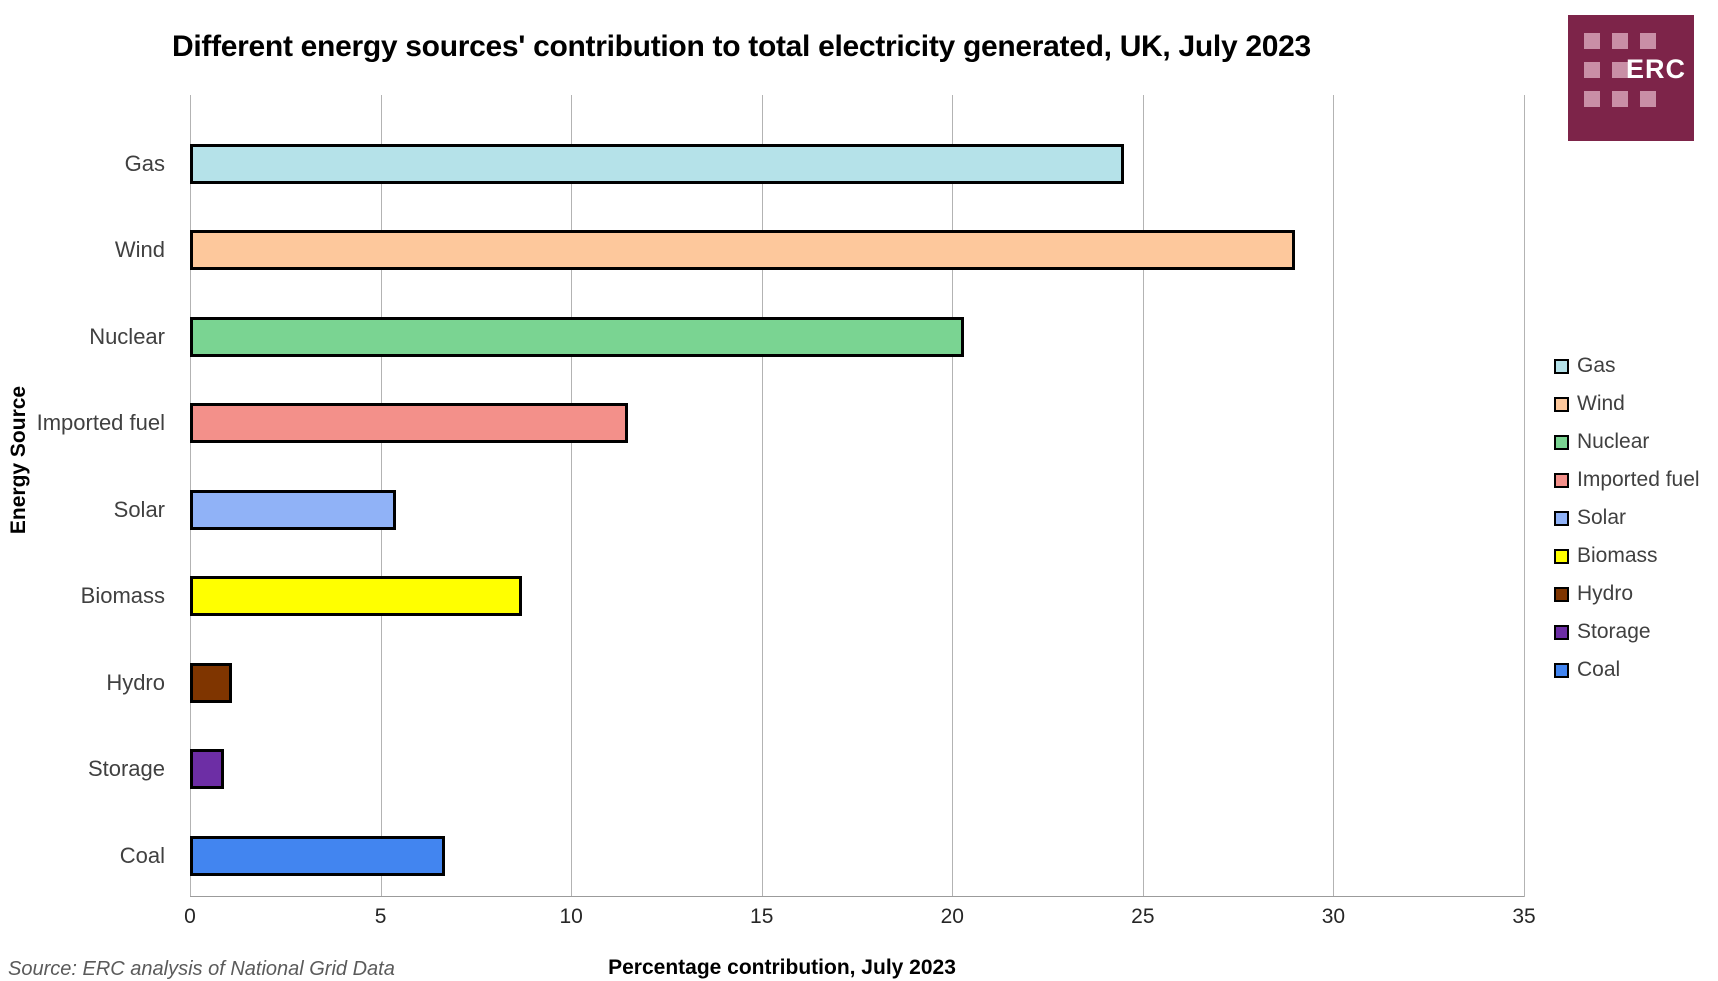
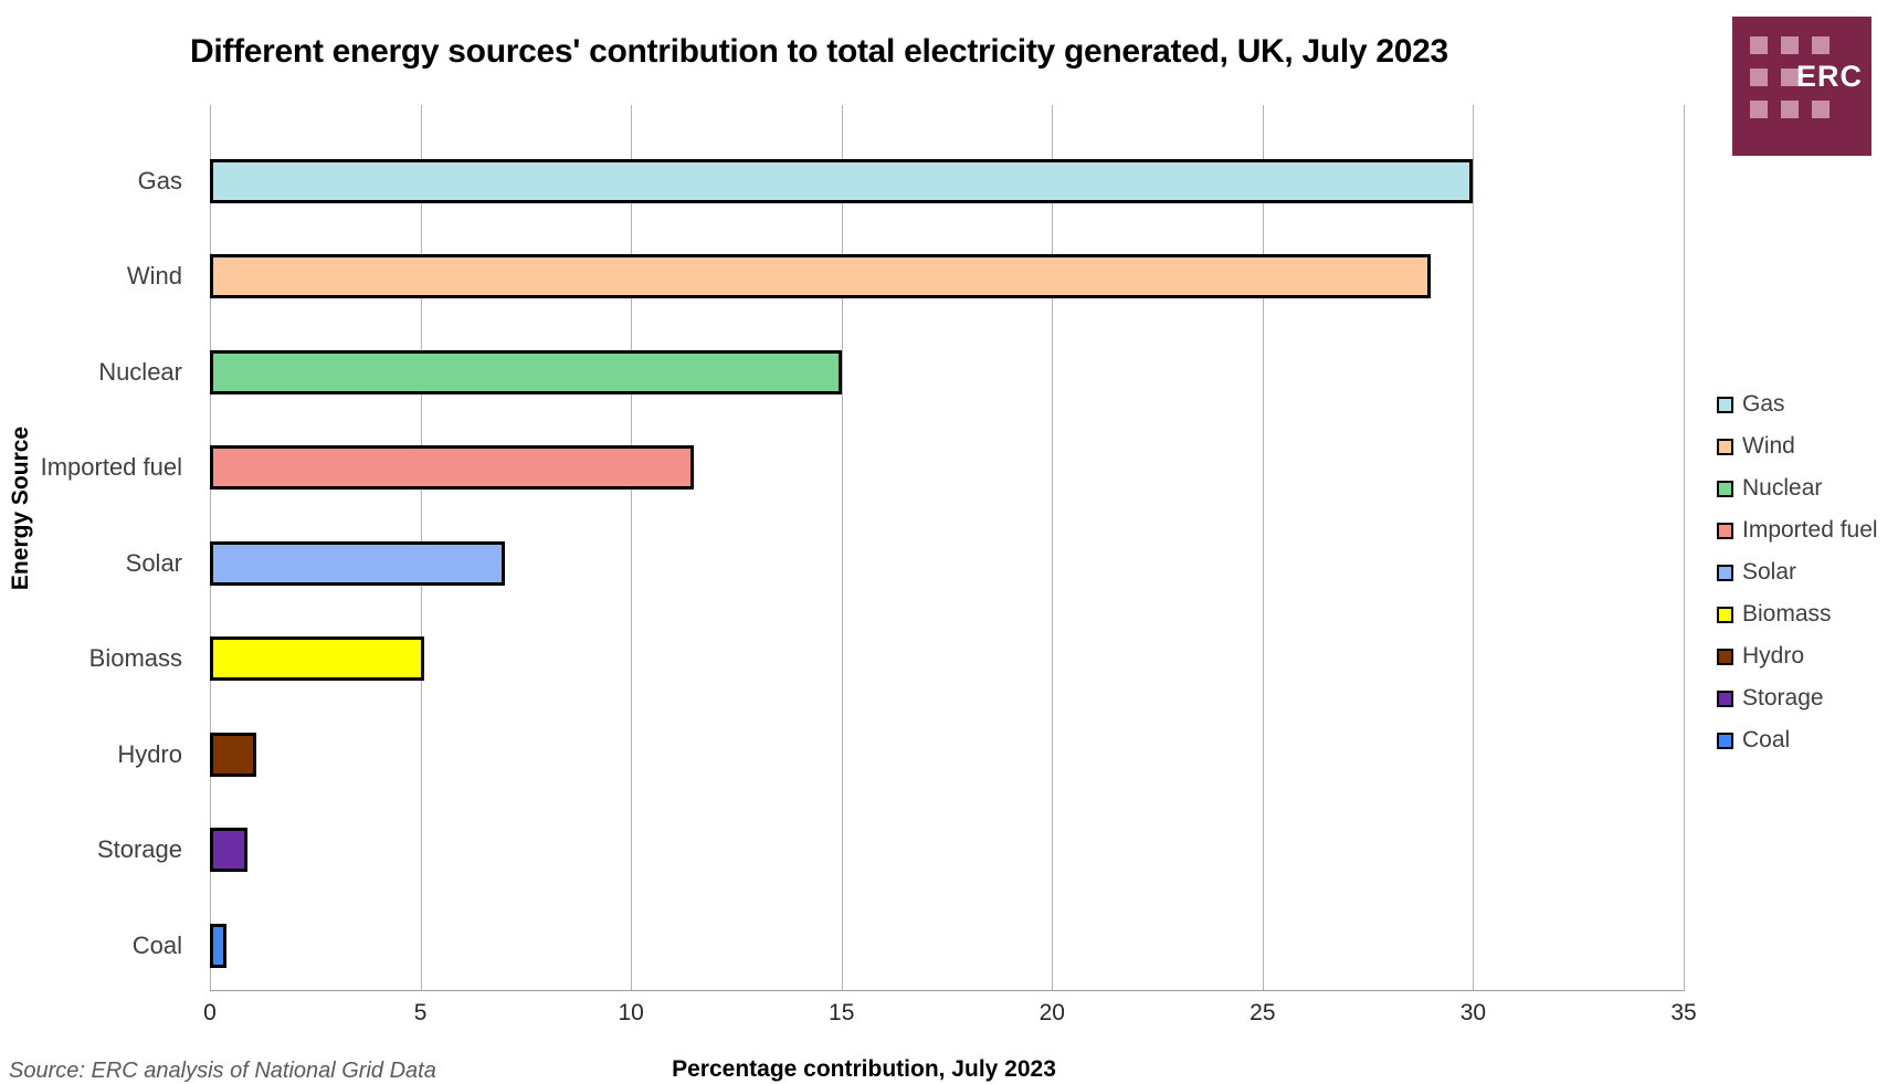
Gas: 24.5 -> 30.0
Nuclear: 20.3 -> 15.0
Solar: 5.4 -> 7.0
Biomass: 8.7 -> 5.1
Coal: 6.7 -> 0.4
